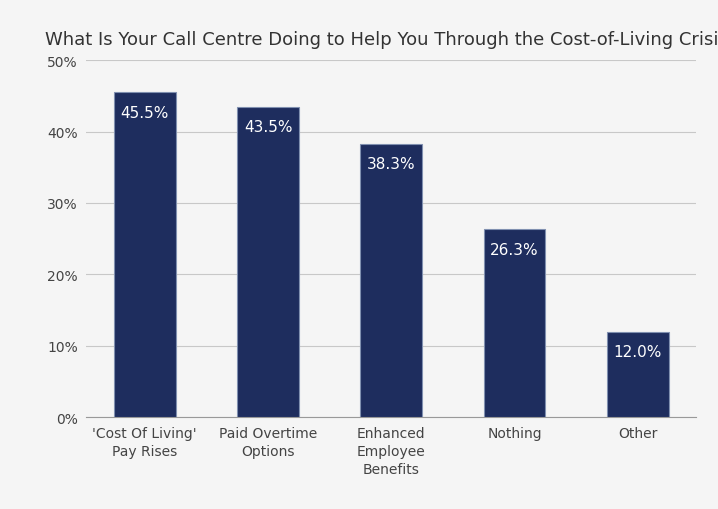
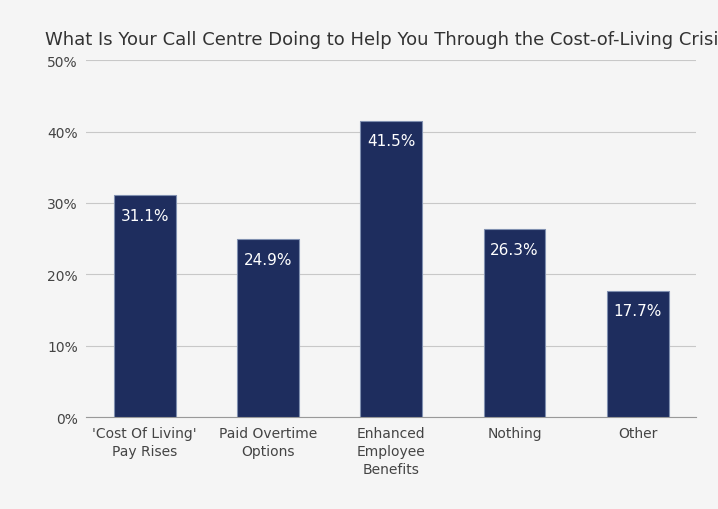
'Cost Of Living' Pay Rises: 45.5% -> 31.1%
Paid Overtime Options: 43.5% -> 24.9%
Enhanced Employee Benefits: 38.3% -> 41.5%
Other: 12.0% -> 17.7%
